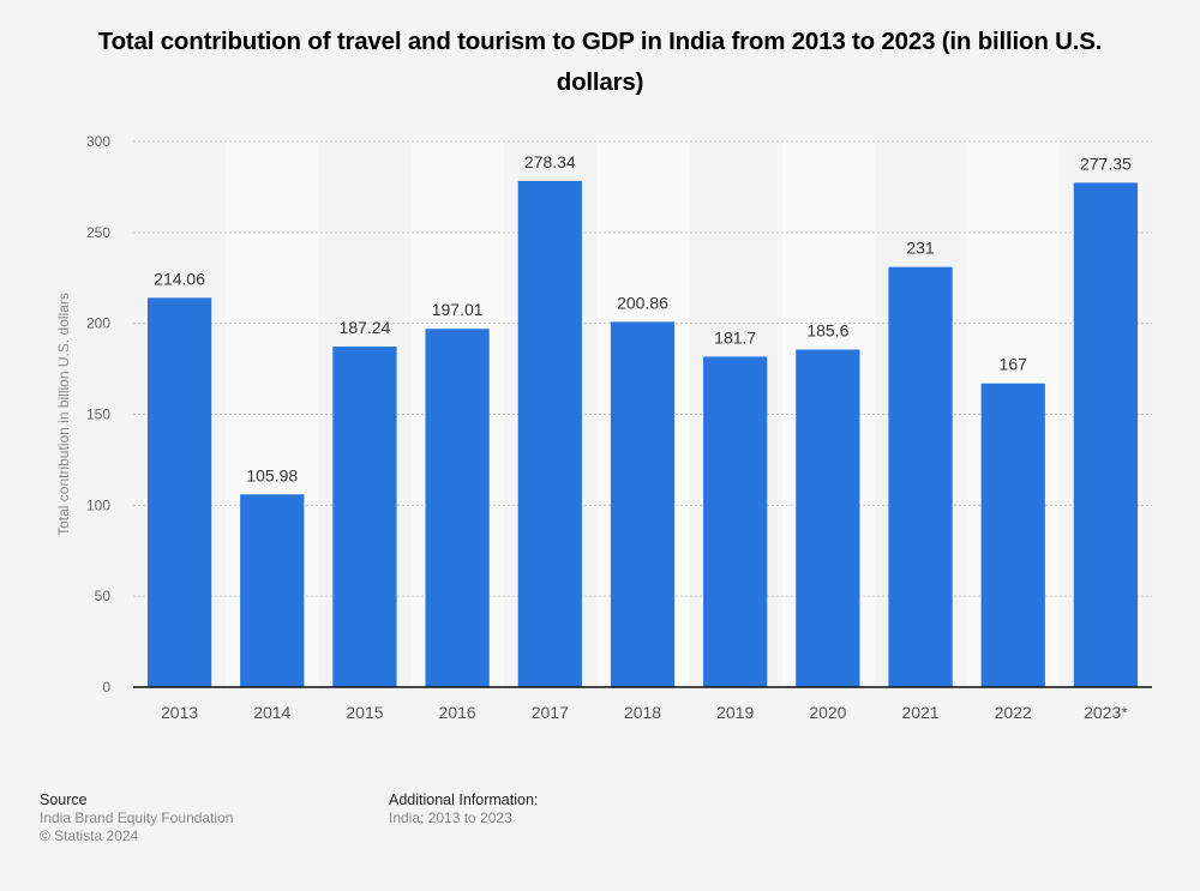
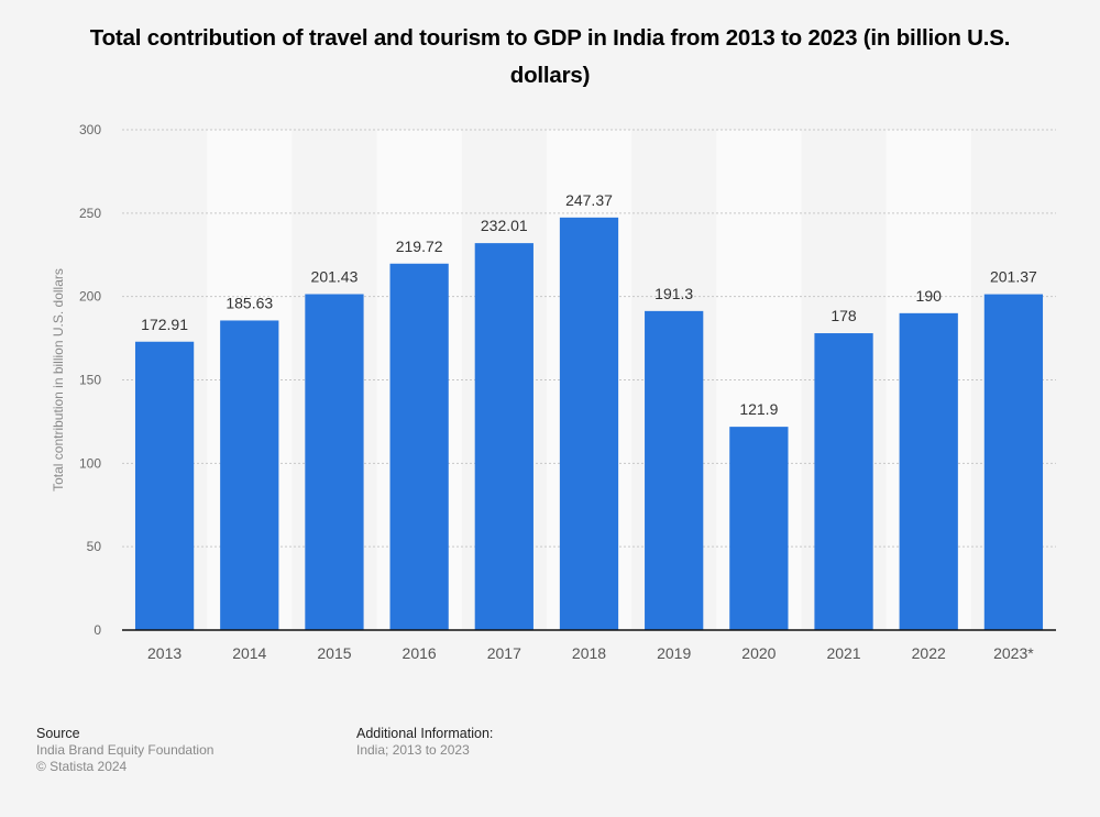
2013: 214.06 -> 172.91
2014: 105.98 -> 185.63
2015: 187.24 -> 201.43
2016: 197.01 -> 219.72
2017: 278.34 -> 232.01
2018: 200.86 -> 247.37
2019: 181.7 -> 191.3
2020: 185.6 -> 121.9
2021: 231 -> 178
2022: 167 -> 190
2023*: 277.35 -> 201.37
